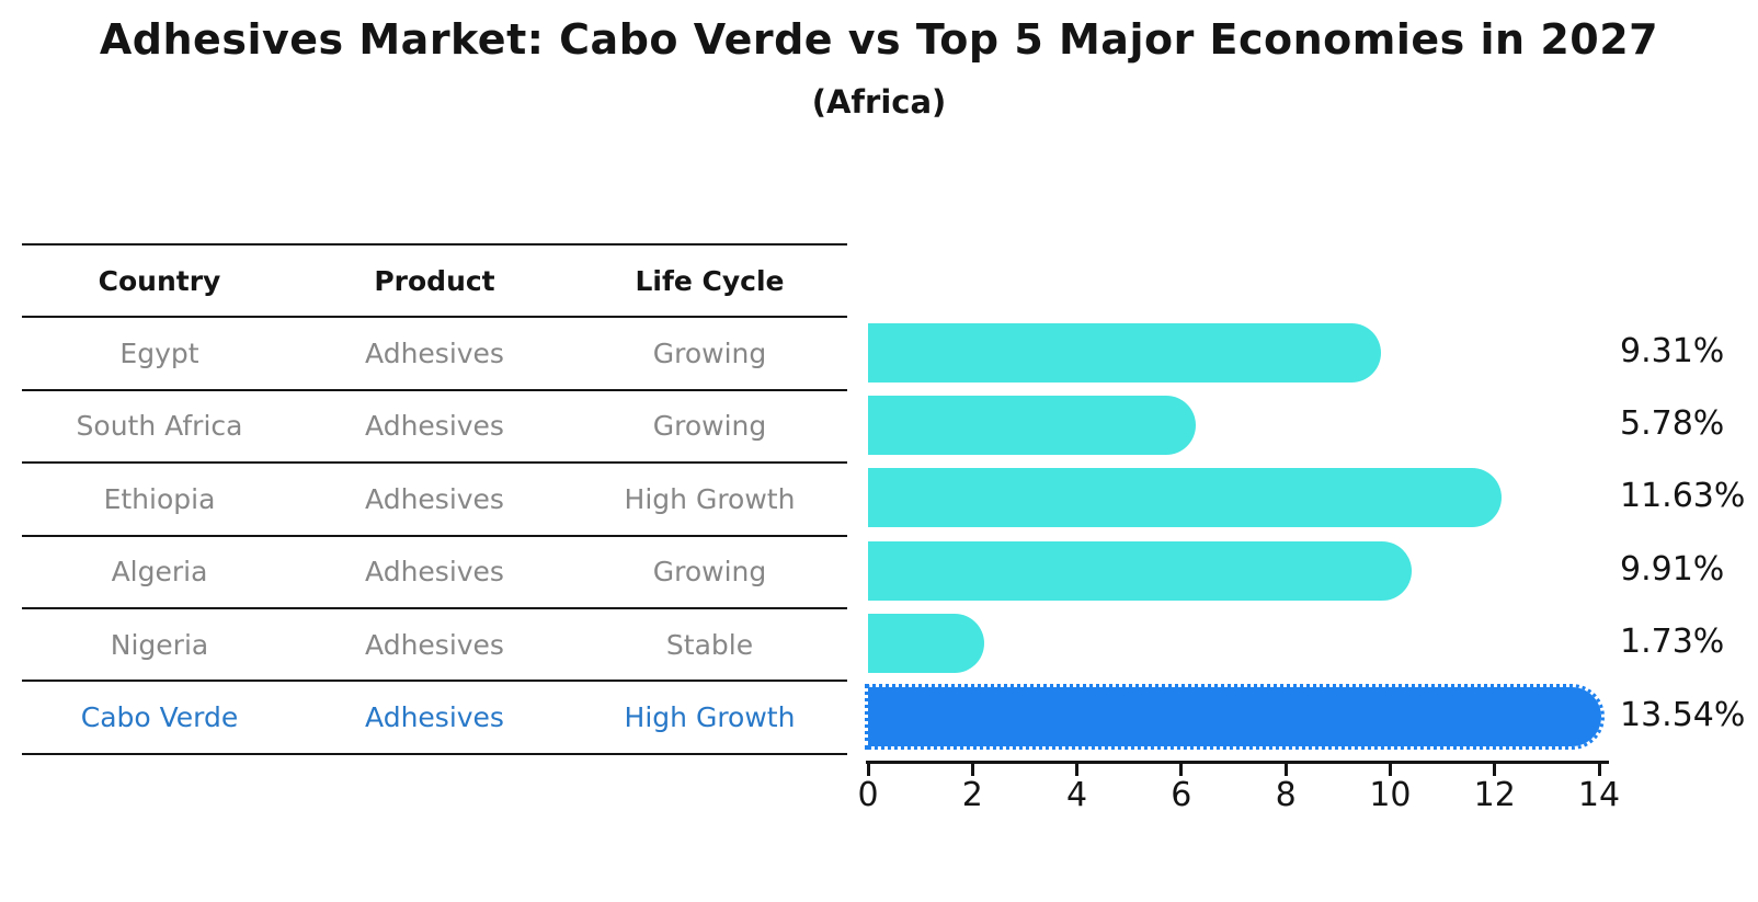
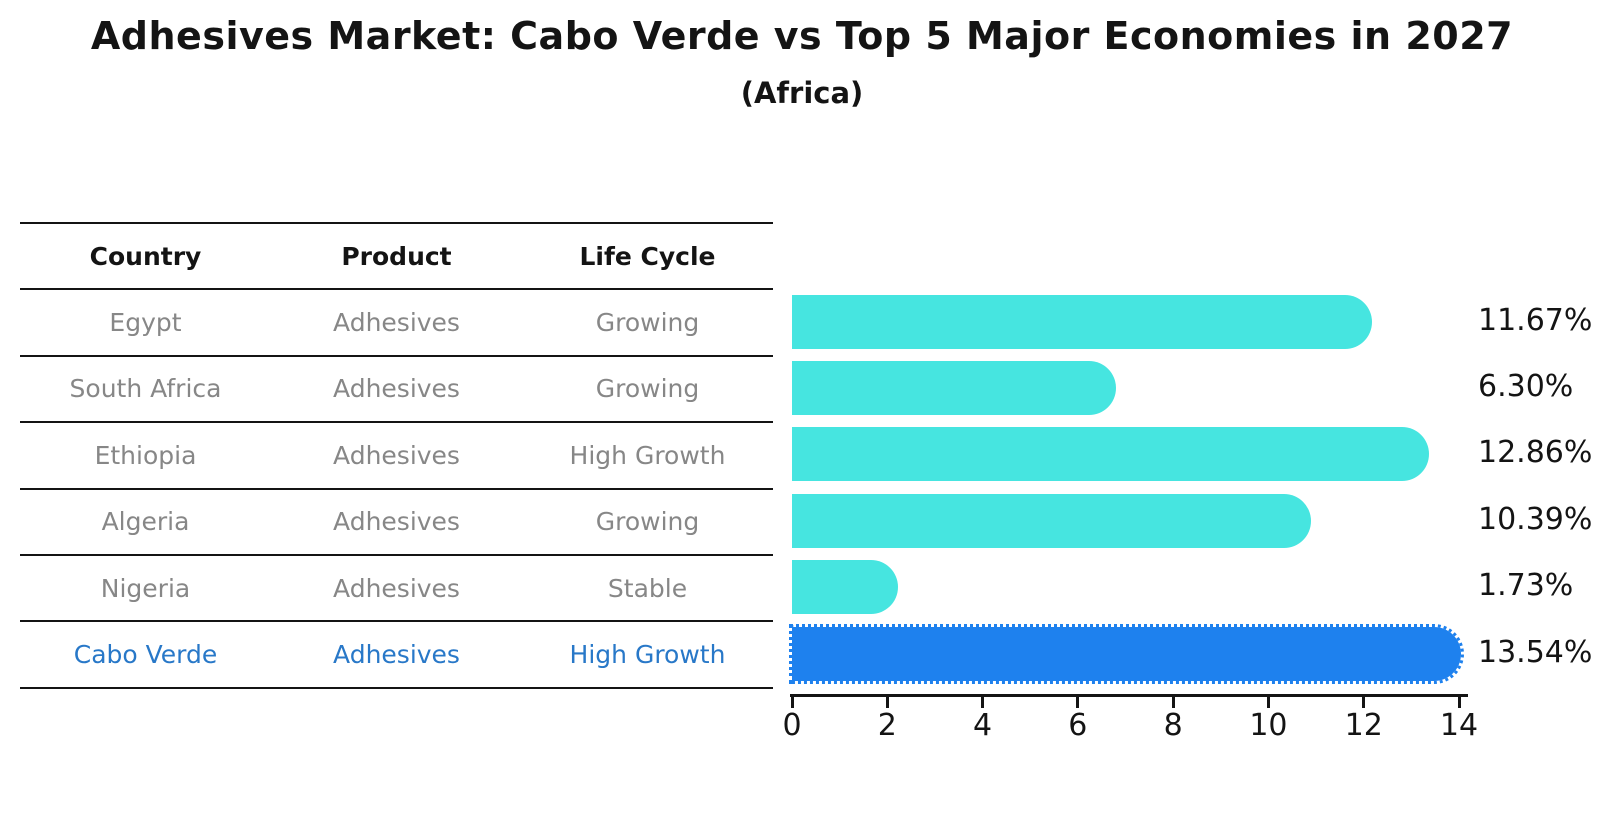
Egypt: 9.31% -> 11.67%
South Africa: 5.78% -> 6.30%
Ethiopia: 11.63% -> 12.86%
Algeria: 9.91% -> 10.39%
